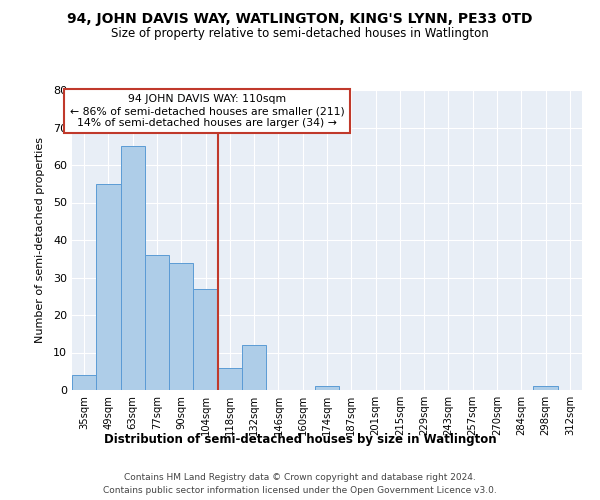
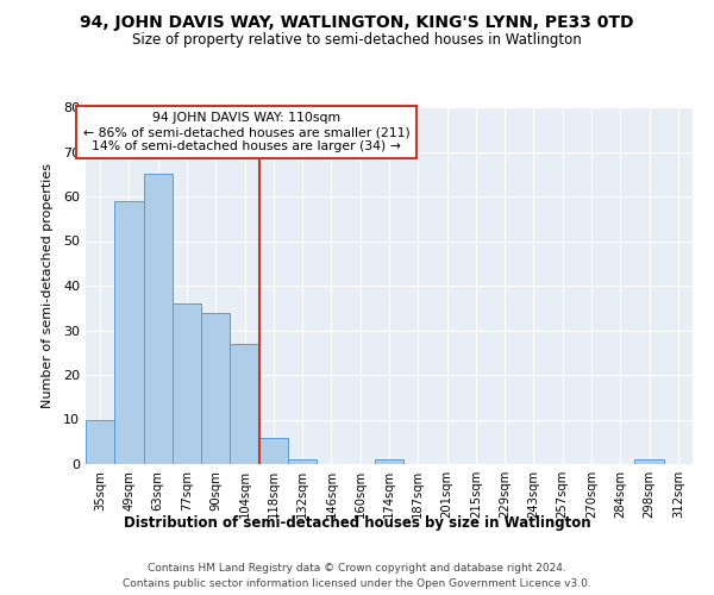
35sqm: 4 -> 10
49sqm: 55 -> 59
132sqm: 12 -> 1
